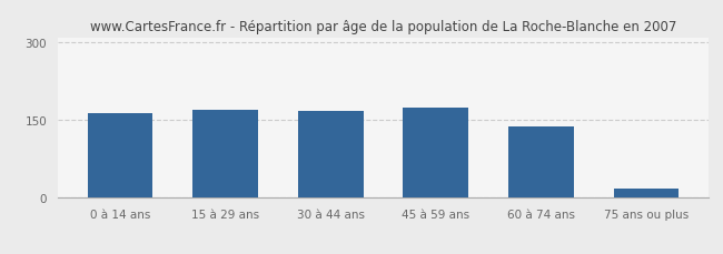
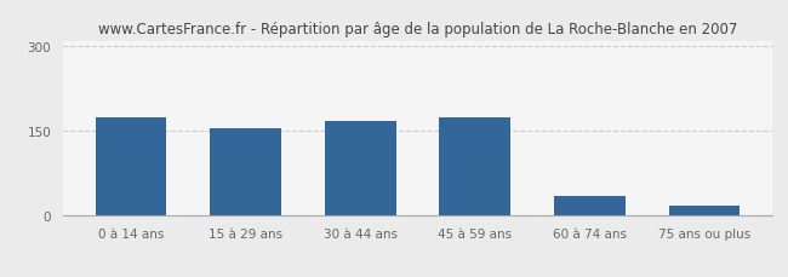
0 à 14 ans: 163 -> 175
15 à 29 ans: 170 -> 155
60 à 74 ans: 138 -> 35
